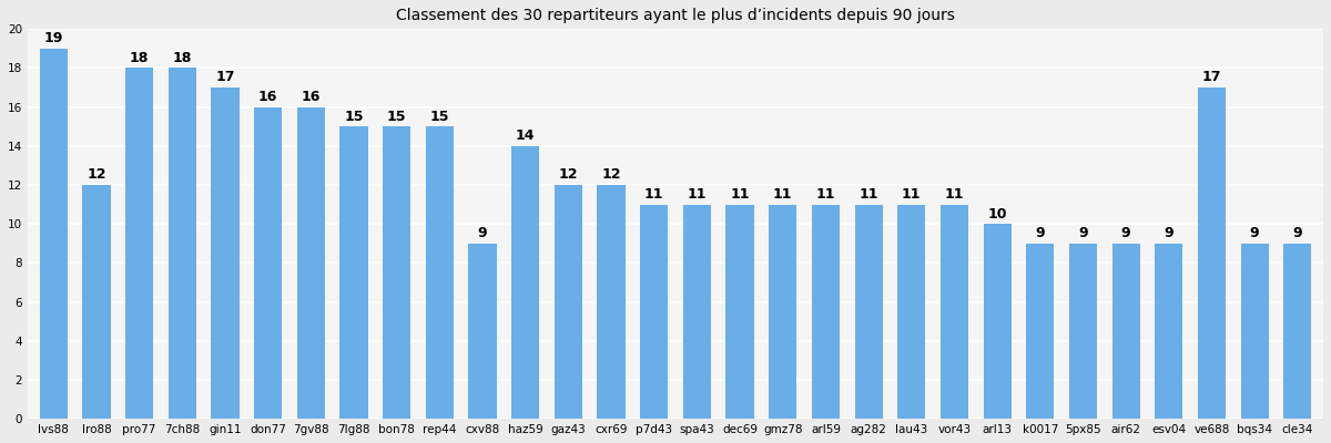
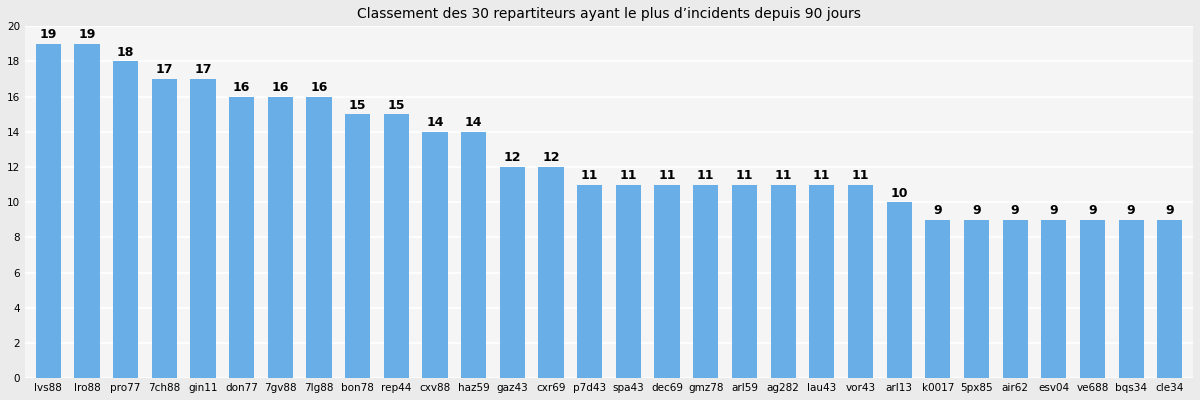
lro88: 12 -> 19
7ch88: 18 -> 17
7lg88: 15 -> 16
cxv88: 9 -> 14
ve688: 17 -> 9
